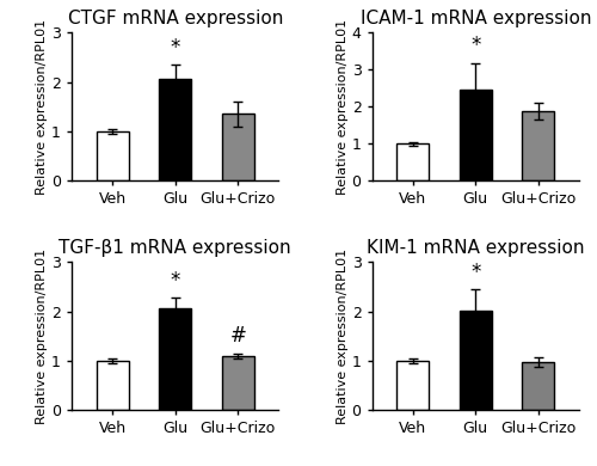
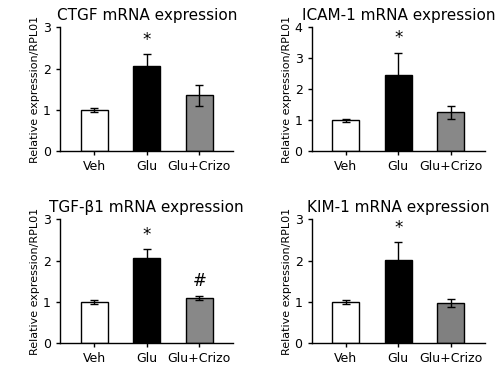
ICAM-1 mRNA expression/Glu+Crizo: 1.87 -> 1.25
